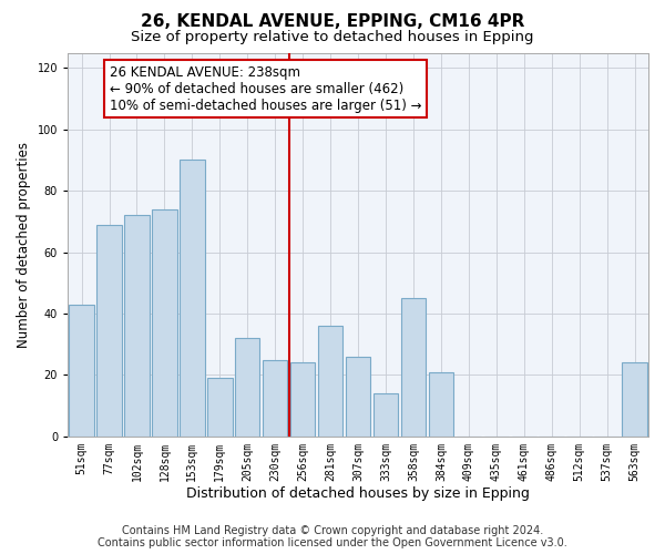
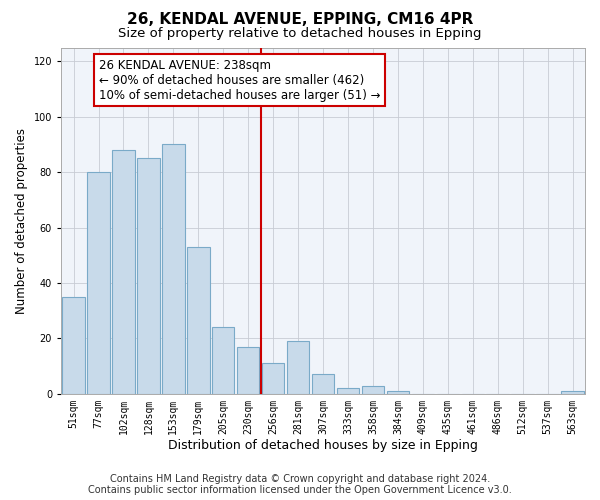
51sqm: 43 -> 35
77sqm: 69 -> 80
102sqm: 72 -> 88
128sqm: 74 -> 85
179sqm: 19 -> 53
205sqm: 32 -> 24
230sqm: 25 -> 17
256sqm: 24 -> 11
281sqm: 36 -> 19
307sqm: 26 -> 7
333sqm: 14 -> 2
358sqm: 45 -> 3
384sqm: 21 -> 1
563sqm: 24 -> 1
